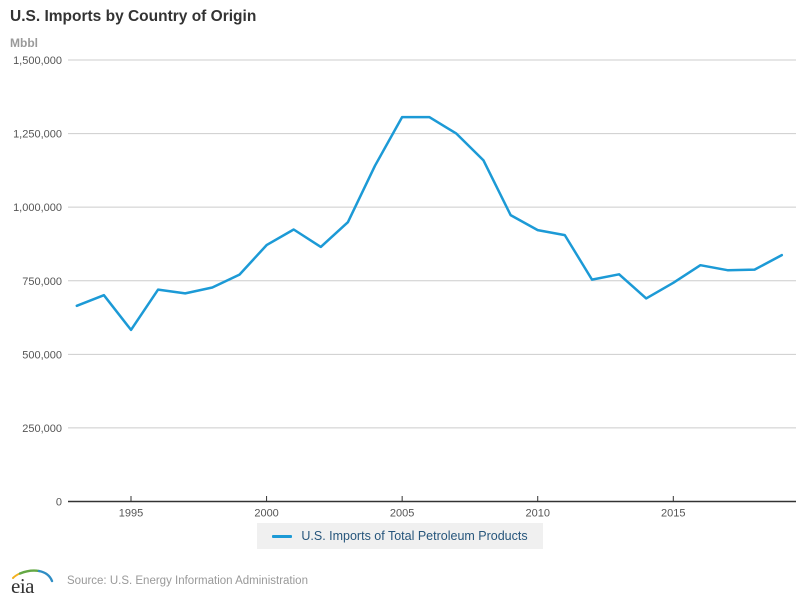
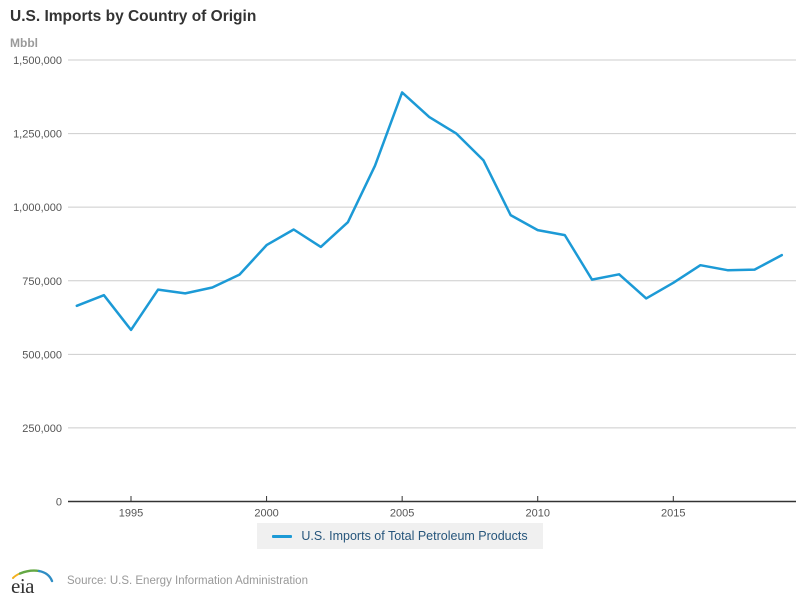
2005: 1310000 -> 1390000
